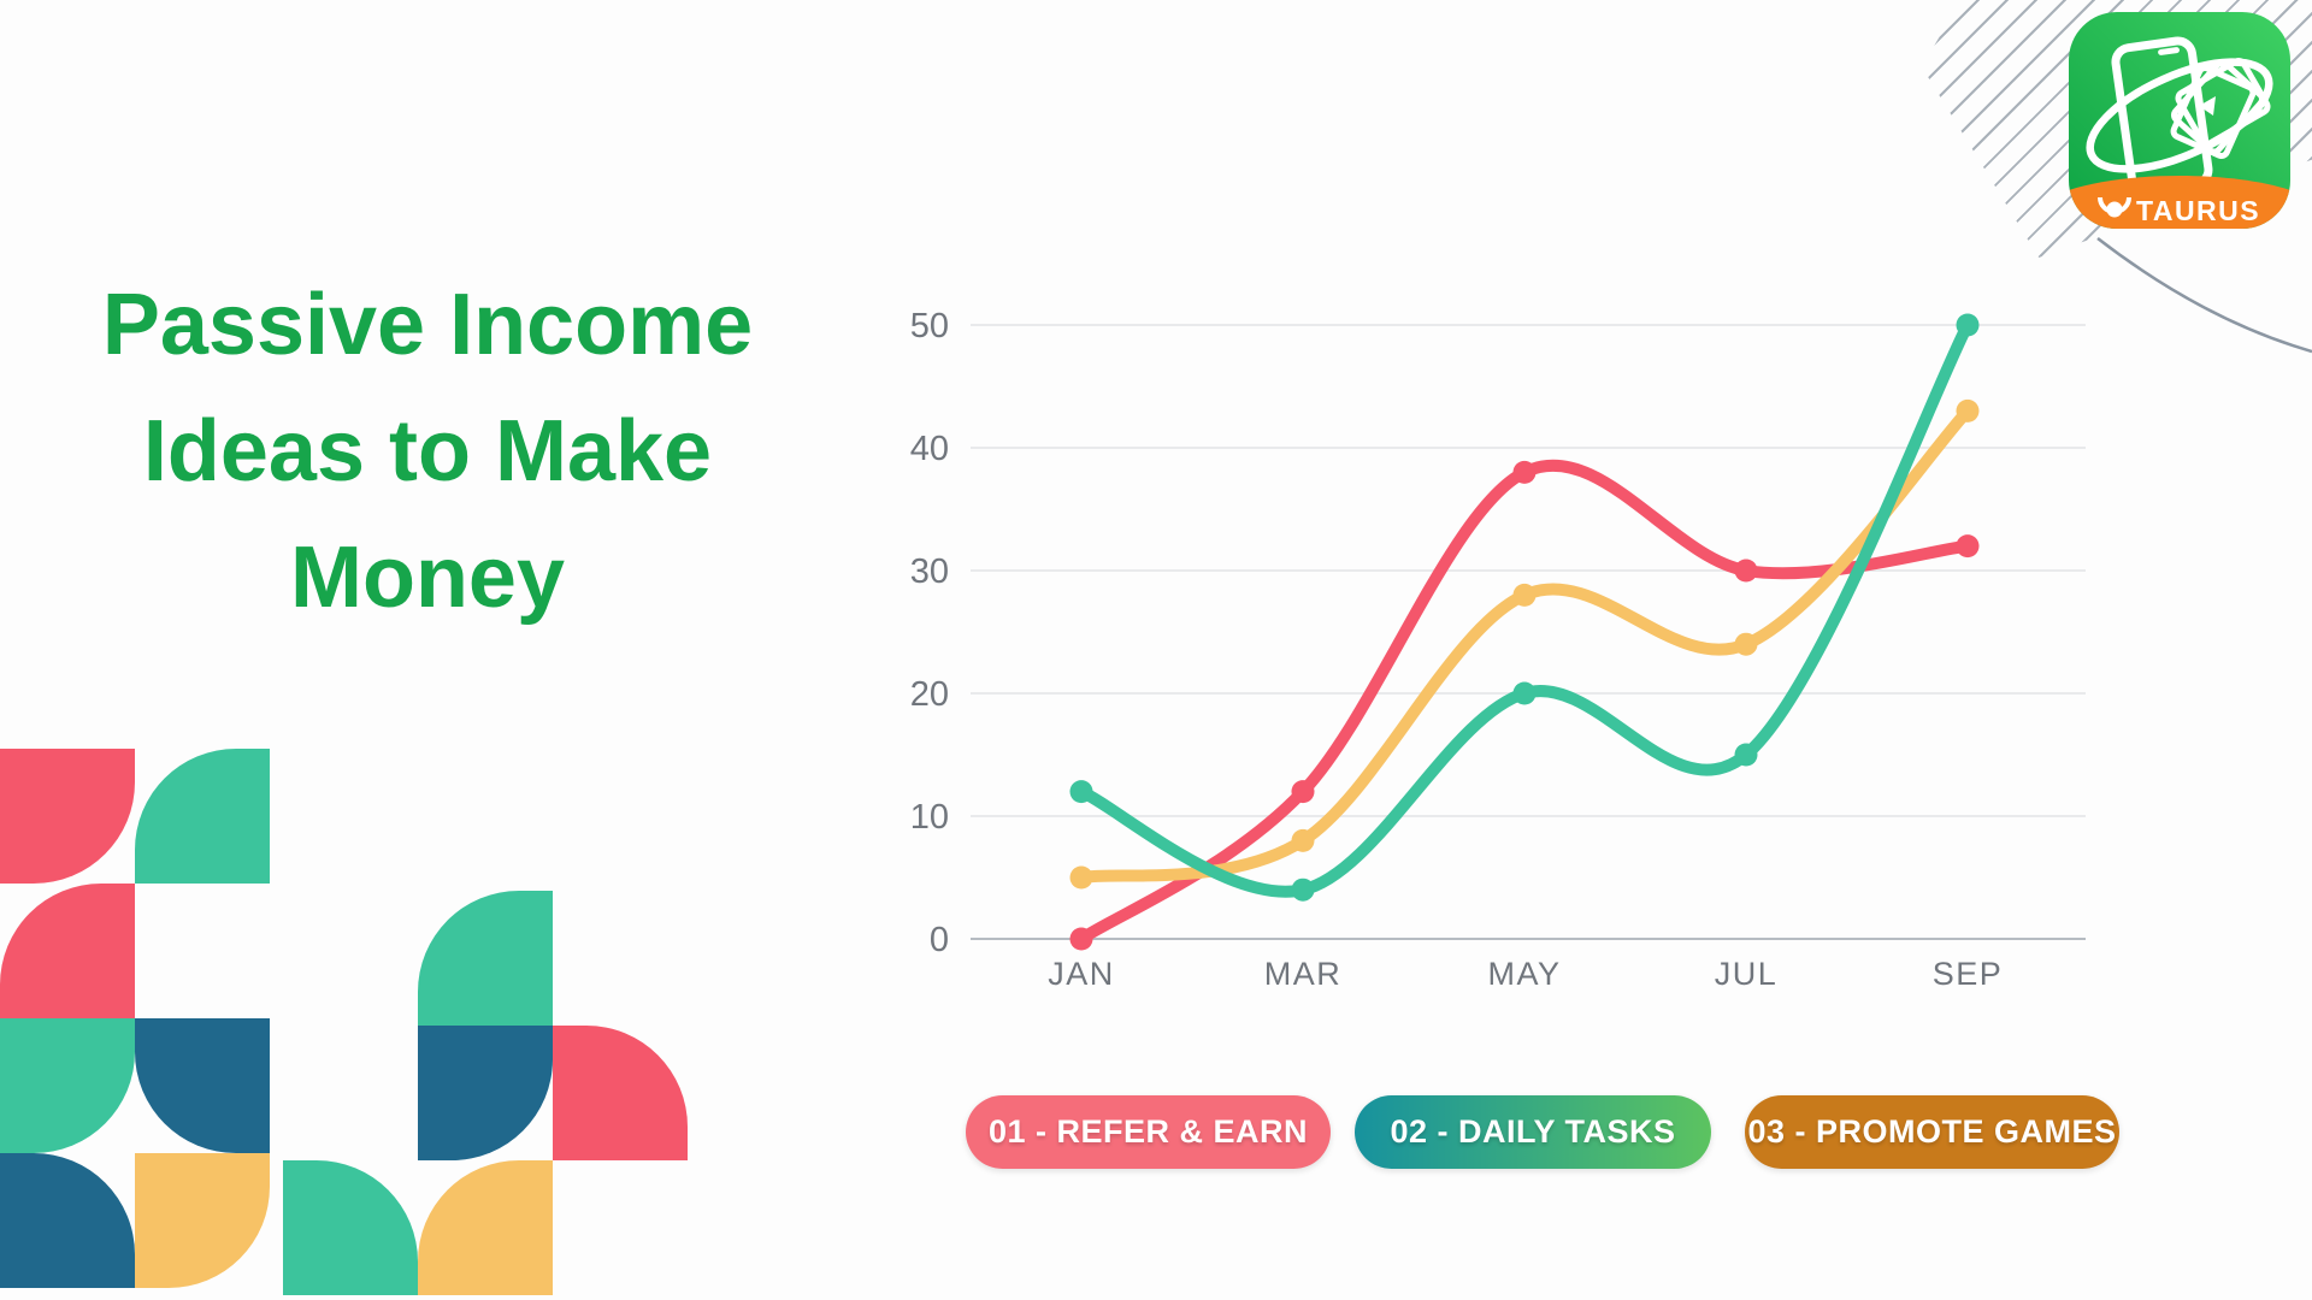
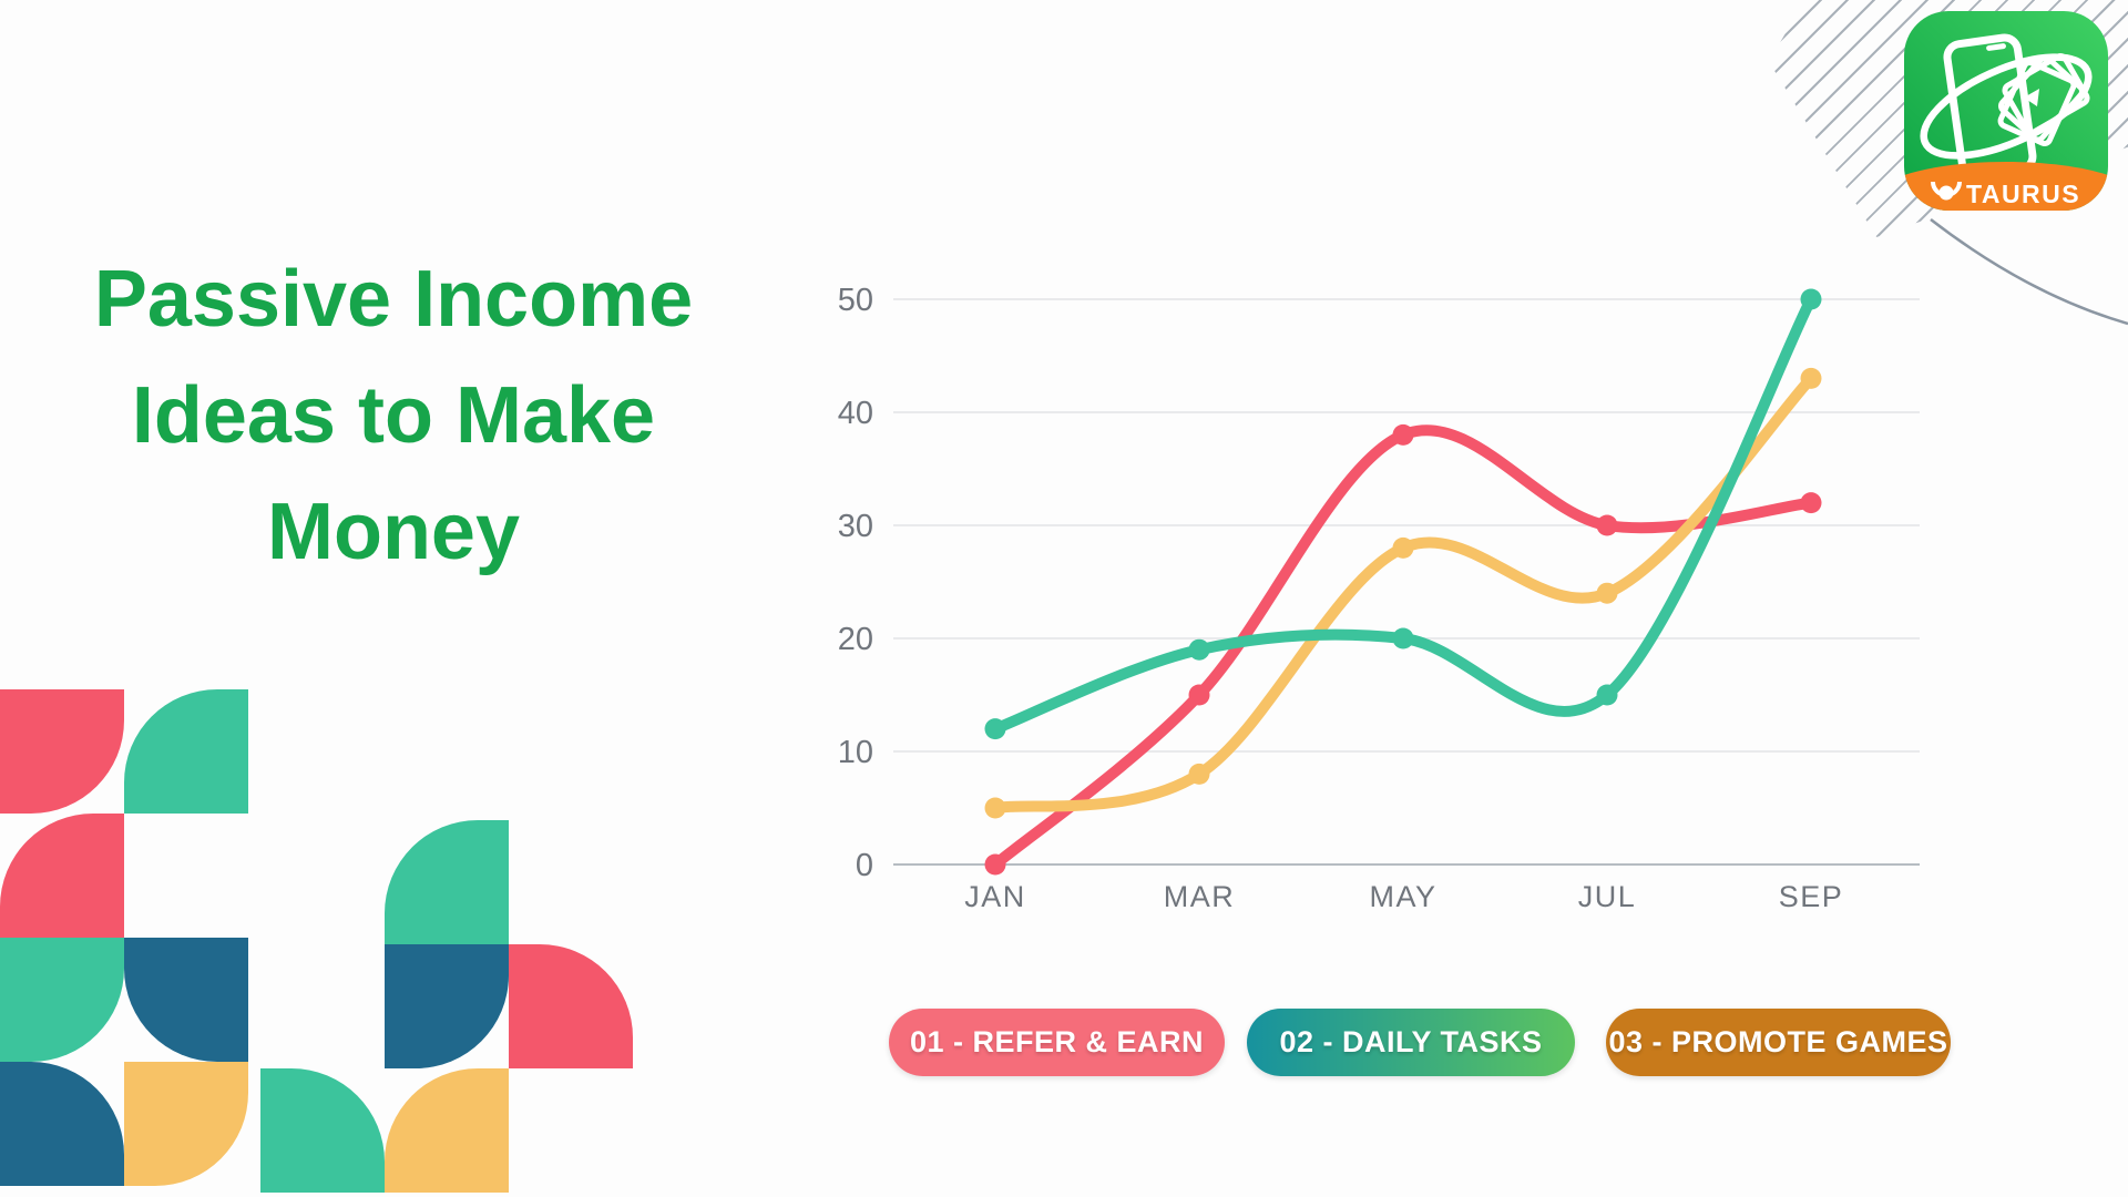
01 - REFER & EARN/MAR: 12 -> 15
02 - DAILY TASKS/MAR: 4 -> 19
